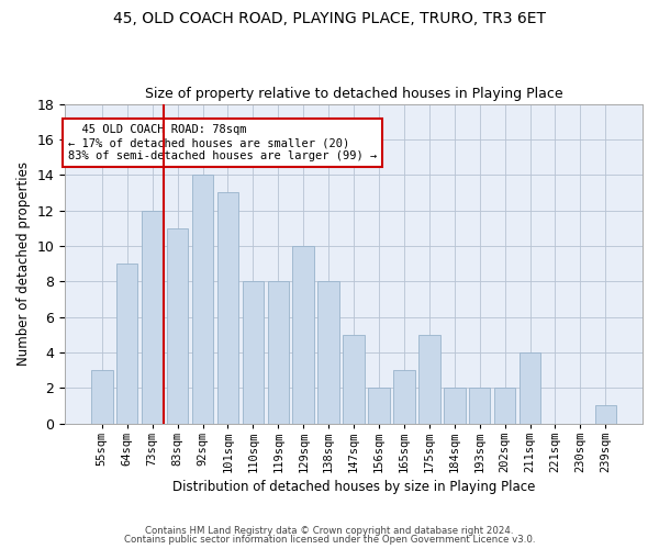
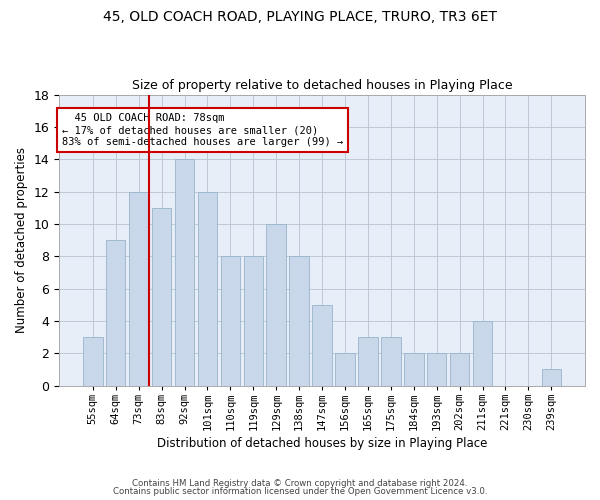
101sqm: 13 -> 12
175sqm: 5 -> 3
